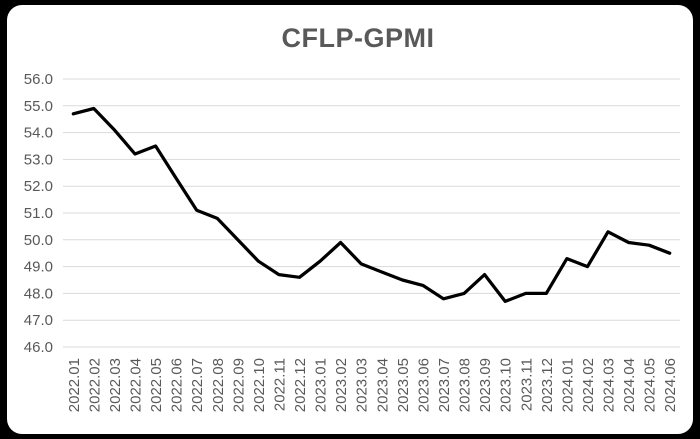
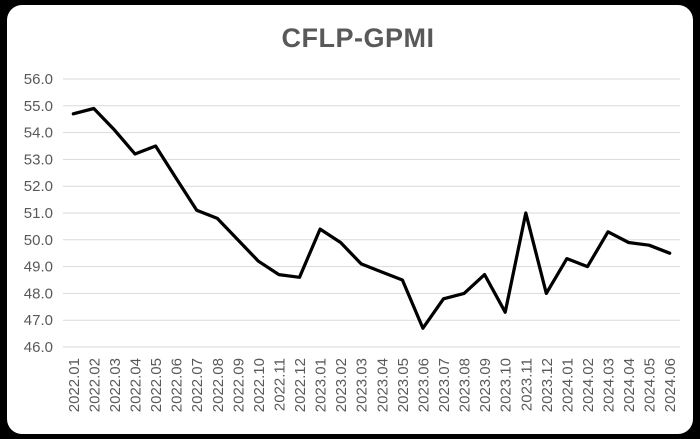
2023.01: 49.2 -> 50.4
2023.06: 48.3 -> 46.7
2023.10: 47.7 -> 47.3
2023.11: 48.0 -> 51.0
